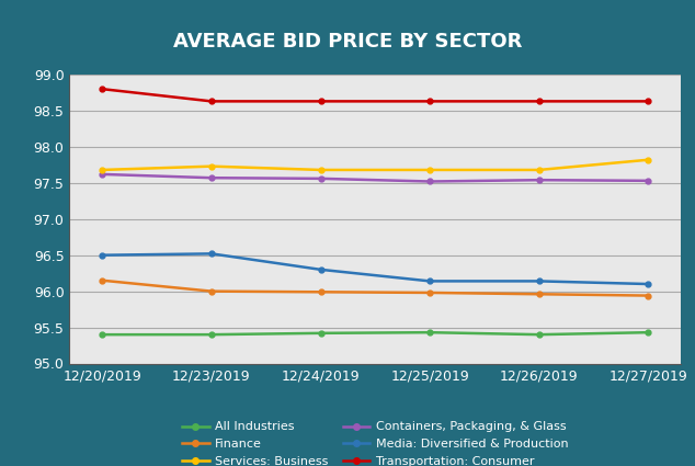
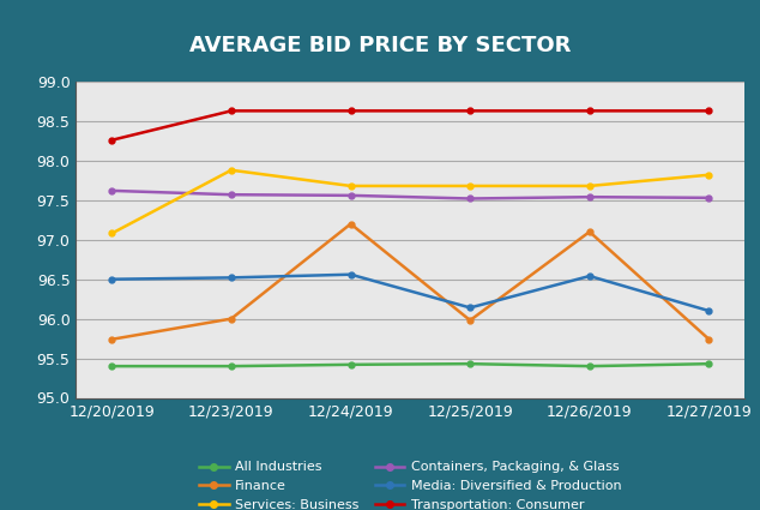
Finance/12/20/2019: 96.15 -> 95.74
Services: Business/12/20/2019: 97.68 -> 97.08
Transportation: Consumer/12/20/2019: 98.80 -> 98.26
Services: Business/12/23/2019: 97.73 -> 97.88
Finance/12/24/2019: 95.99 -> 97.20
Media: Diversified & Production/12/24/2019: 96.30 -> 96.56
Finance/12/26/2019: 95.96 -> 97.10
Media: Diversified & Production/12/26/2019: 96.14 -> 96.54
Finance/12/27/2019: 95.94 -> 95.74
